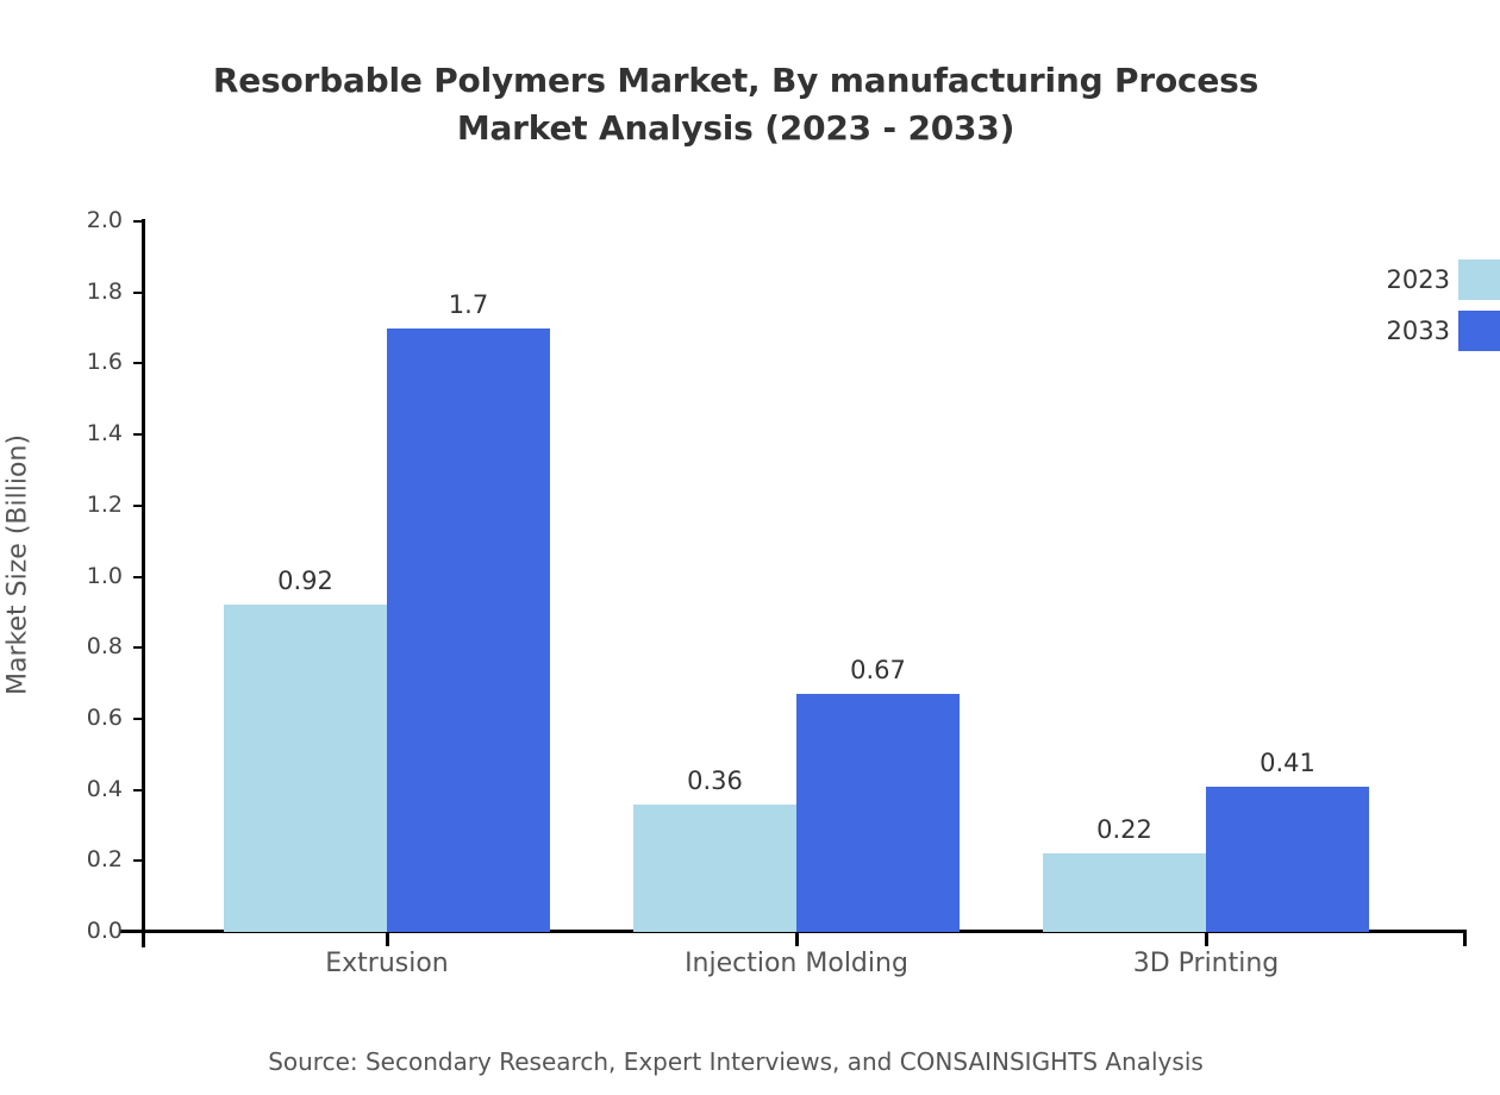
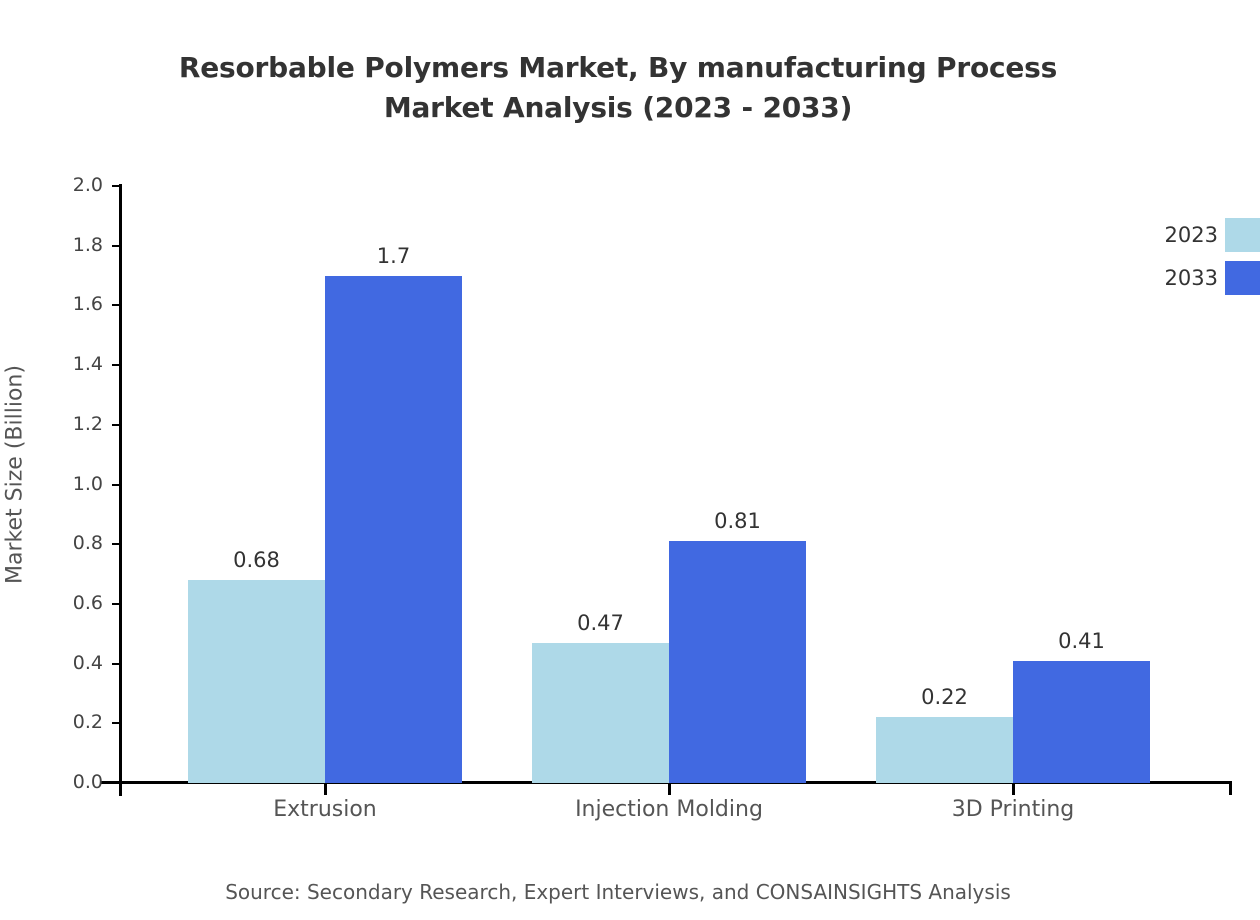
2023/Extrusion: 0.92 -> 0.68
2023/Injection Molding: 0.36 -> 0.47
2033/Injection Molding: 0.67 -> 0.81
